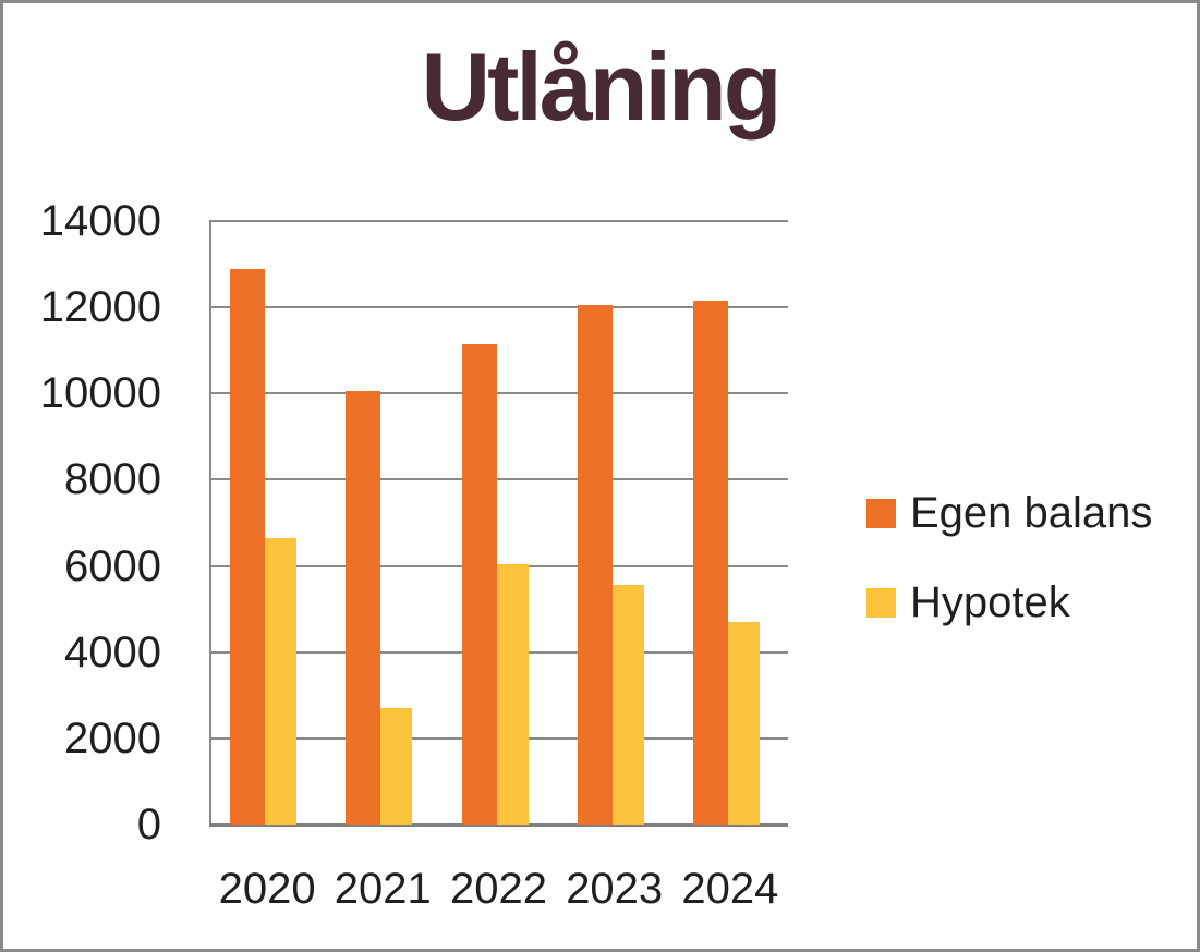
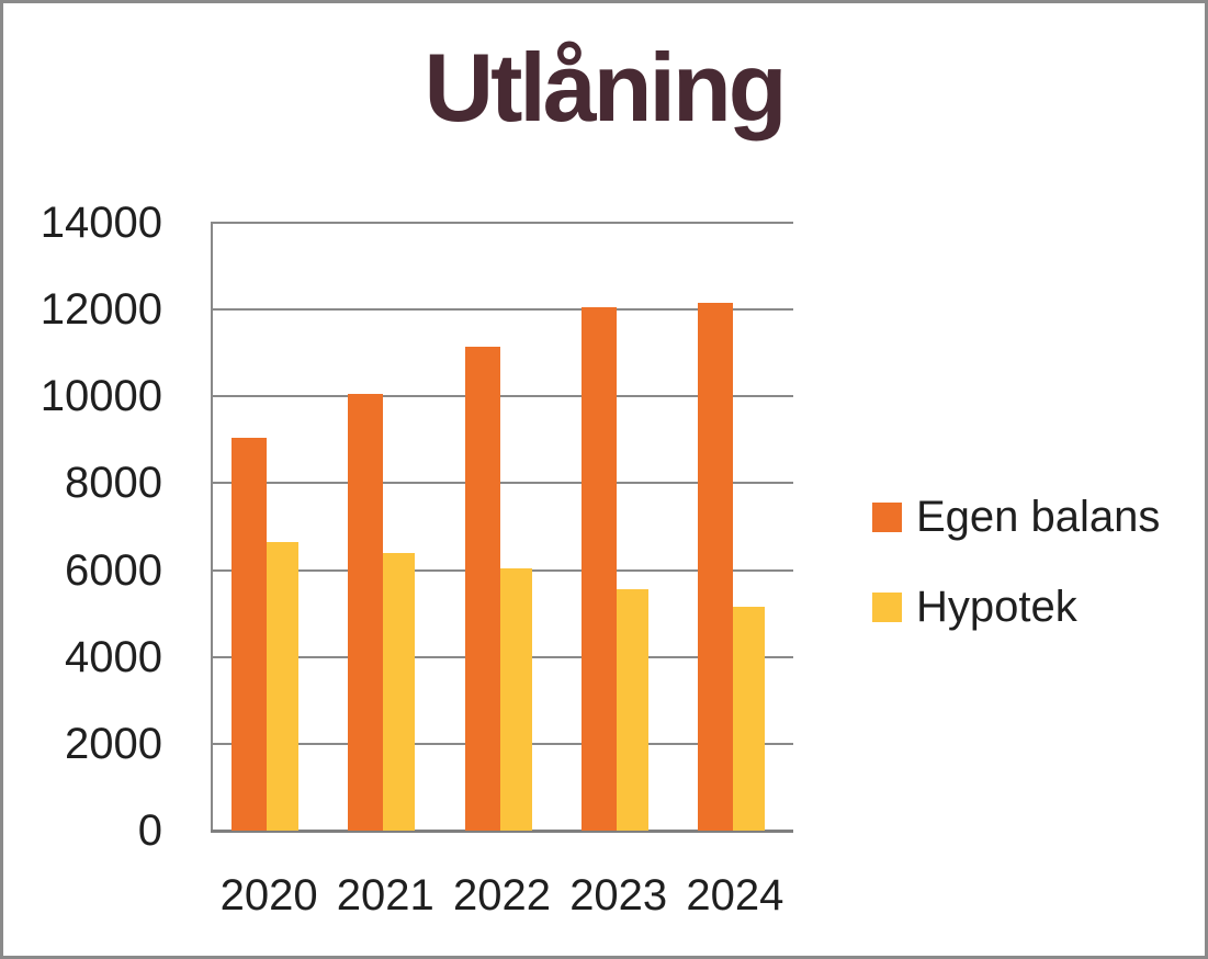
Egen balans/2020: 12900 -> 9000
Hypotek/2021: 2700 -> 6400
Hypotek/2024: 4700 -> 5200
